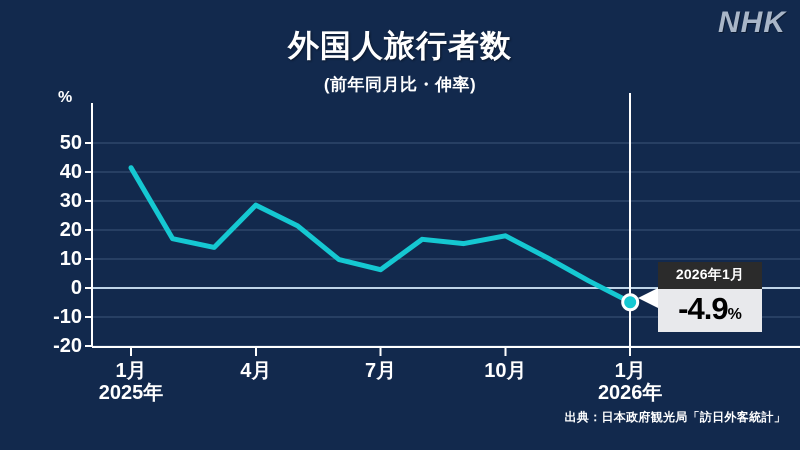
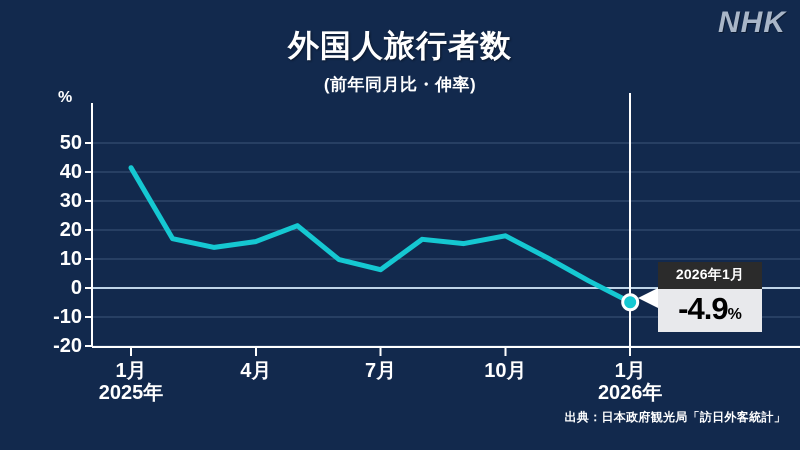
2025年4月: 29 -> 16
